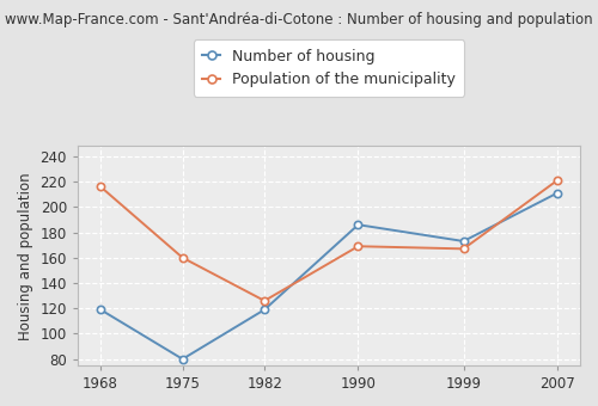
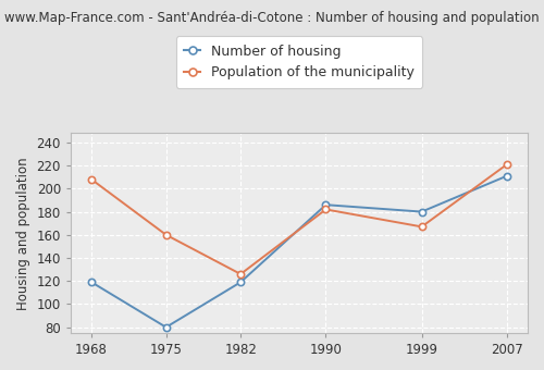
Population of the municipality/1968: 216 -> 208
Population of the municipality/1990: 169 -> 182
Number of housing/1999: 173 -> 180
